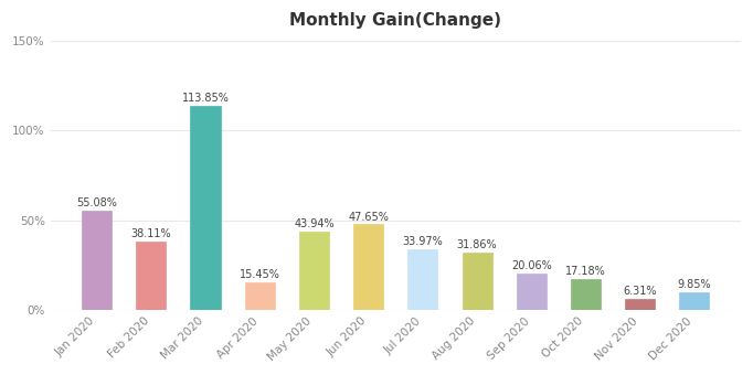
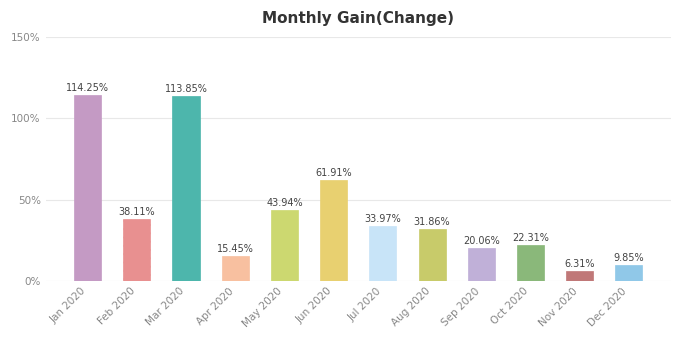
Jan 2020: 55.08% -> 114.25%
Jun 2020: 47.65% -> 61.91%
Oct 2020: 17.18% -> 22.31%
